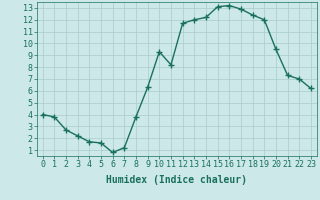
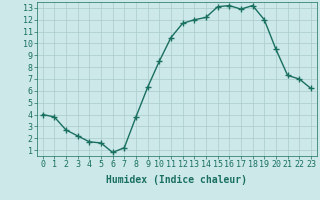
10: 9.3 -> 8.5
11: 8.2 -> 10.5
18: 12.4 -> 13.2
